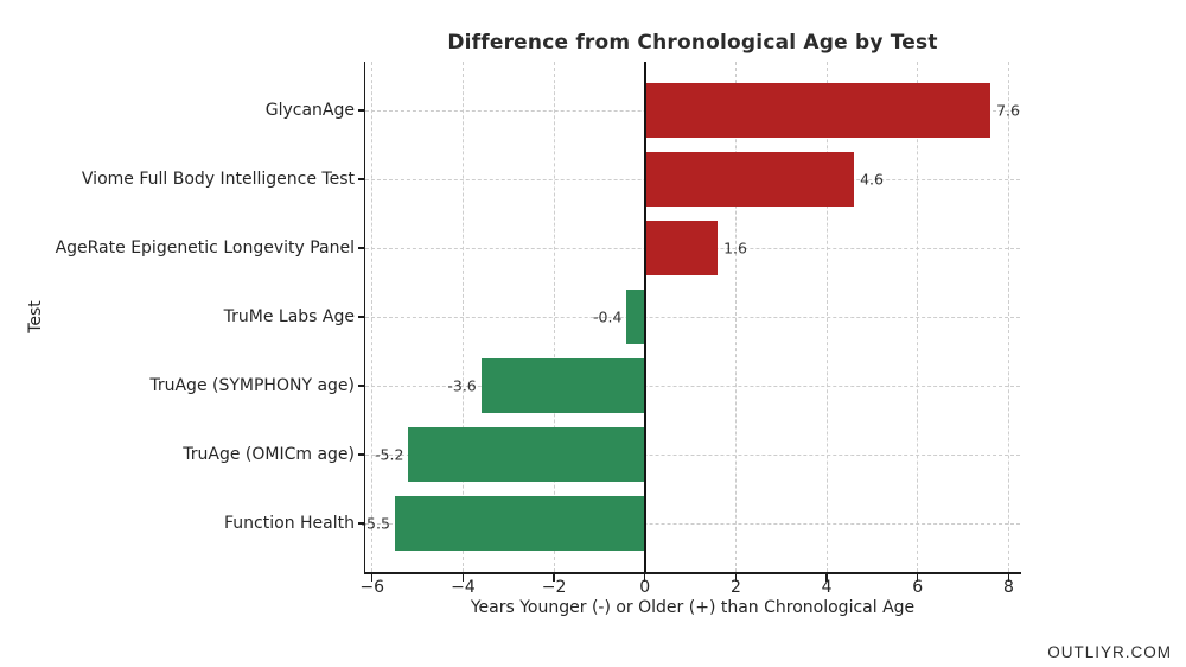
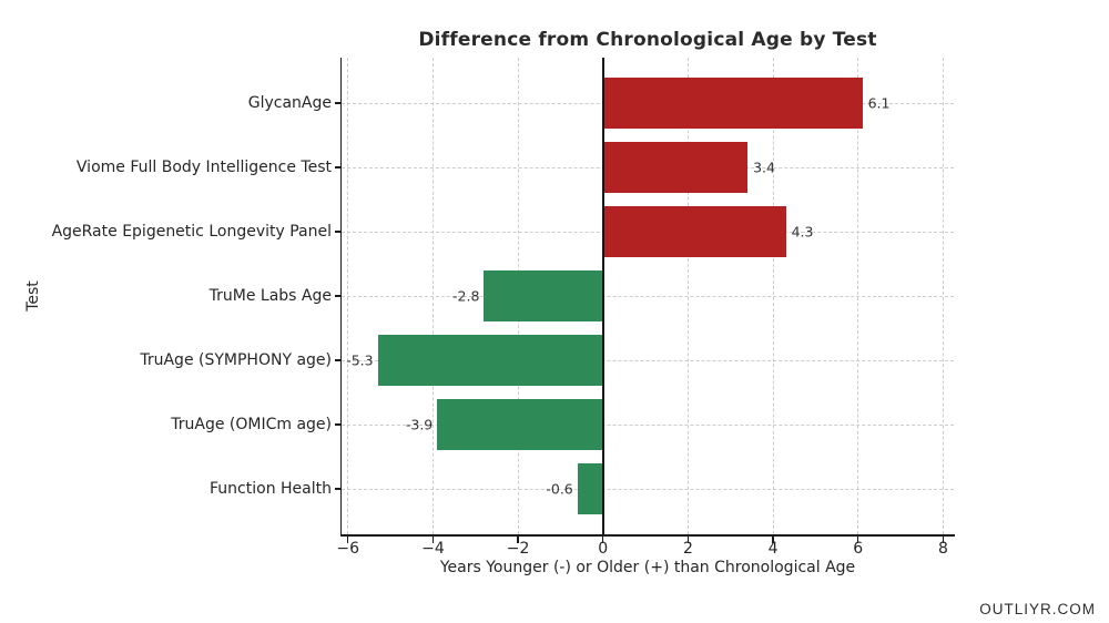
GlycanAge: 7.6 -> 6.1
Viome Full Body Intelligence Test: 4.6 -> 3.4
AgeRate Epigenetic Longevity Panel: 1.6 -> 4.3
TruMe Labs Age: -0.4 -> -2.8
TruAge (SYMPHONY age): -3.6 -> -5.3
TruAge (OMICm age): -5.2 -> -3.9
Function Health: -5.5 -> -0.6
